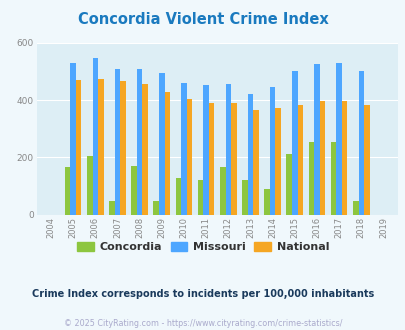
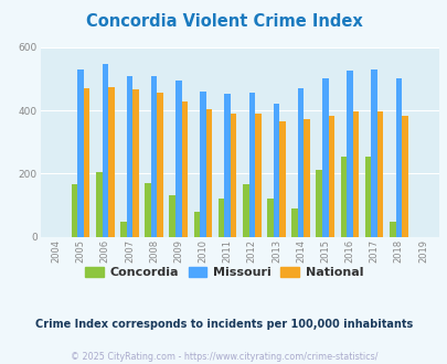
Concordia/2009: 47 -> 130
Concordia/2010: 128 -> 80
Missouri/2014: 447 -> 470
